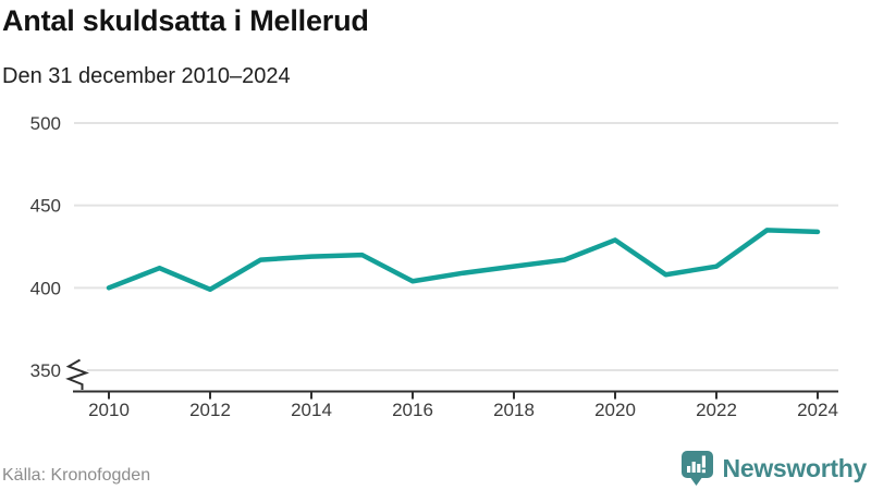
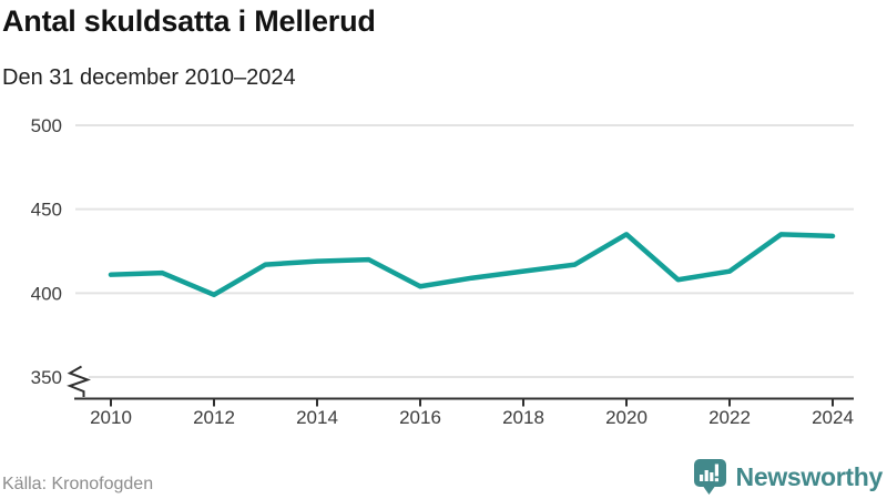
2010: 400 -> 411
2020: 429 -> 435
